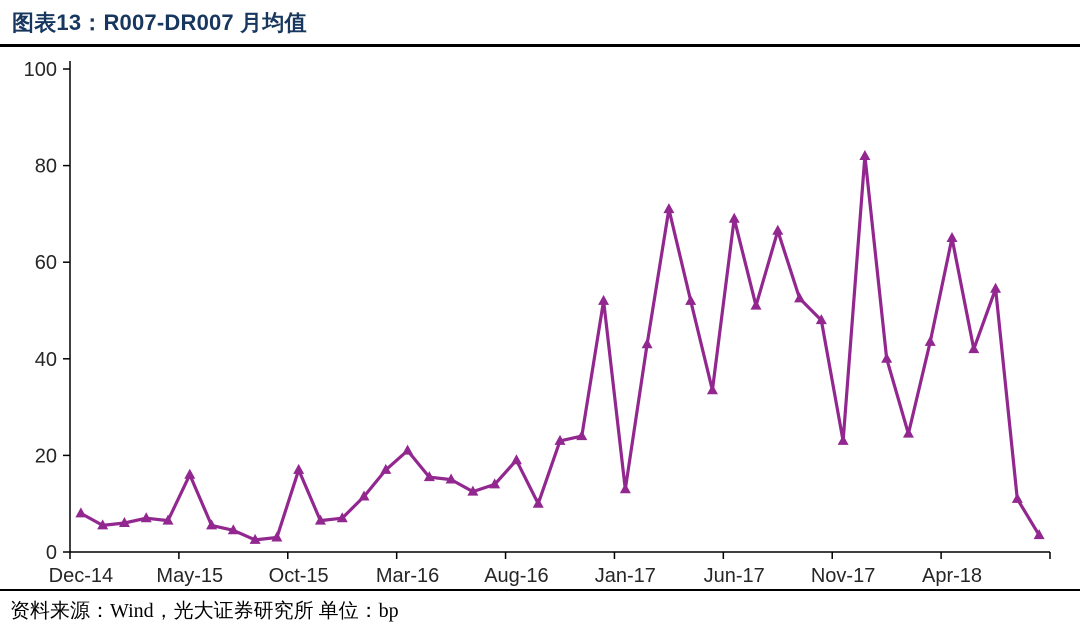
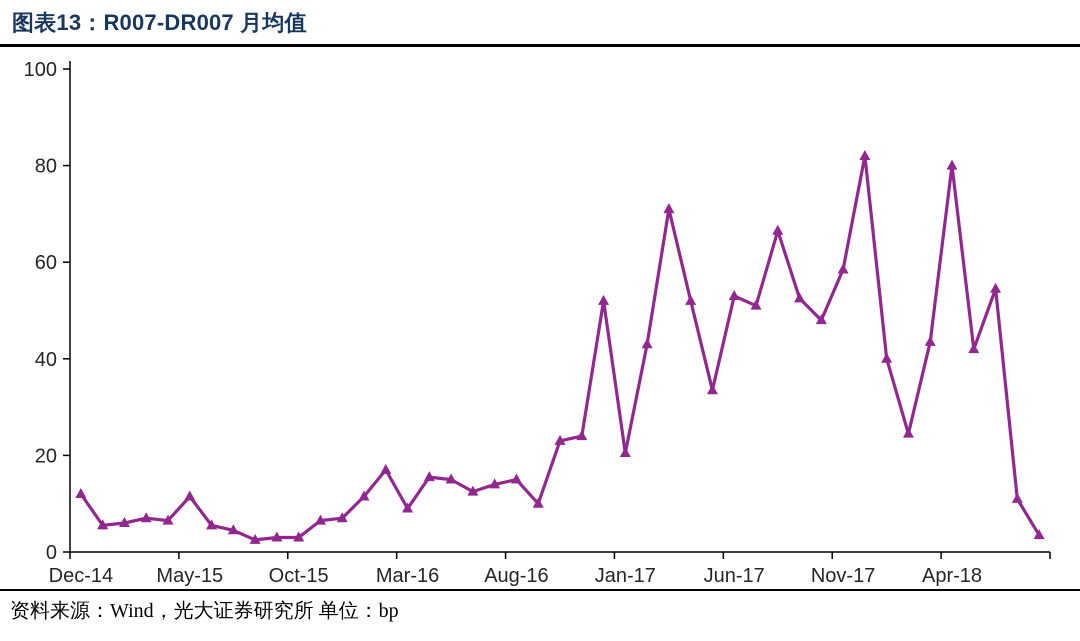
Dec-14: 8 -> 12
May-15: 16 -> 12
Oct-15: 17 -> 3
Mar-16: 21 -> 9
Aug-16: 19 -> 15
Jan-17: 13 -> 20
Jun-17: 69 -> 53
Nov-17: 23 -> 58
Apr-18: 65 -> 80
